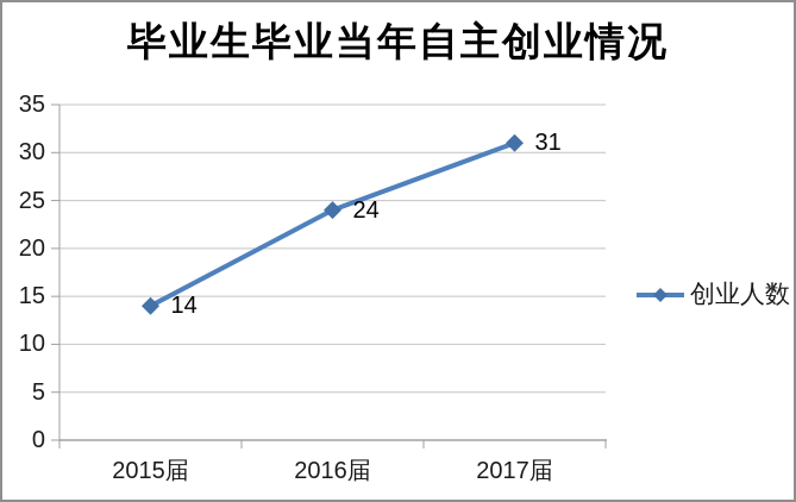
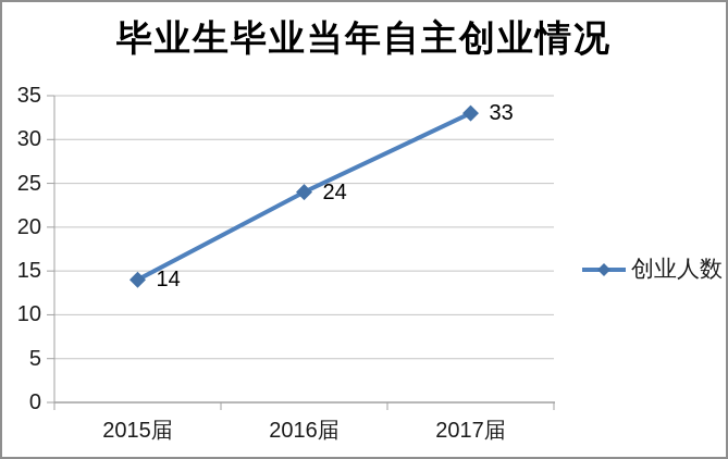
2017届: 31 -> 33
